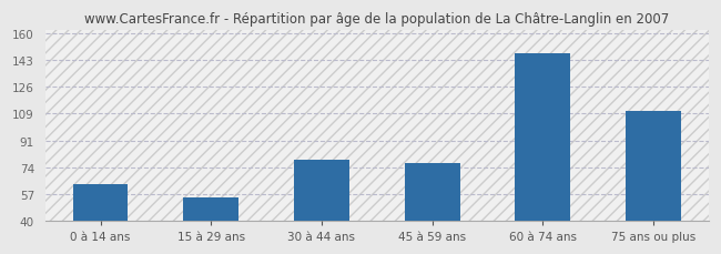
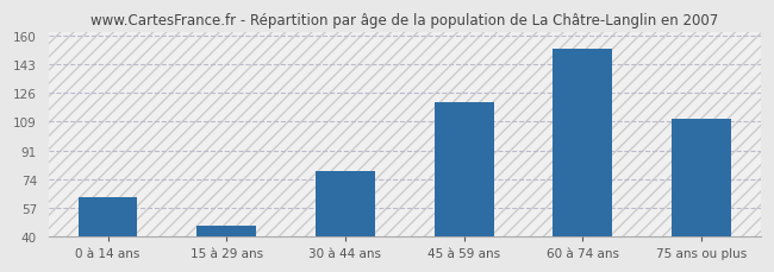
15 à 29 ans: 55 -> 46
45 à 59 ans: 77 -> 120
60 à 74 ans: 147 -> 152
